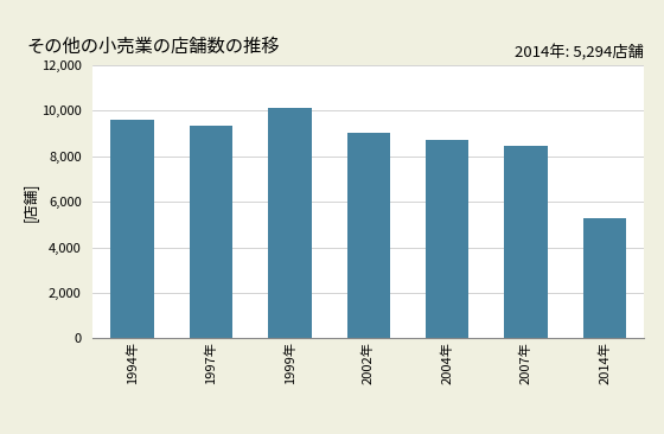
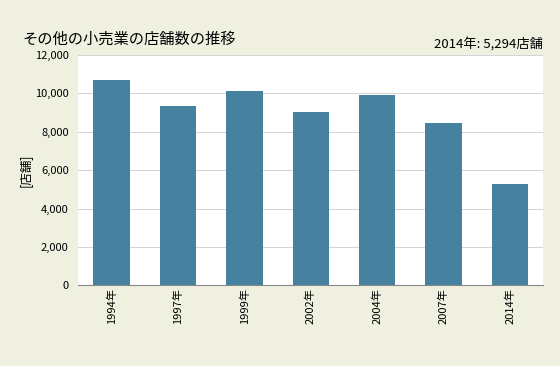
1994年: 9,600 -> 10,700
2004年: 8,700 -> 9,900
